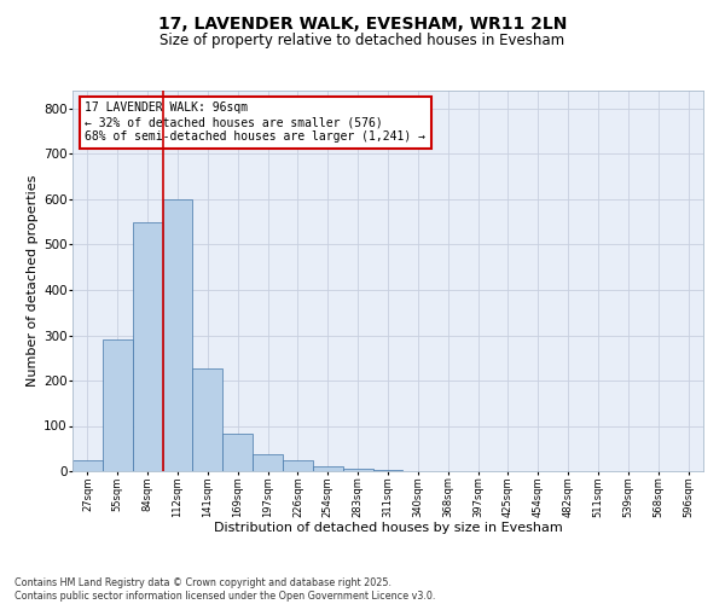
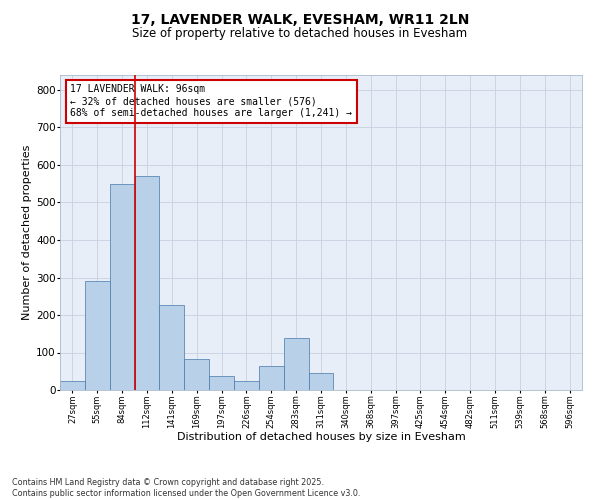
112sqm: 600 -> 570
254sqm: 12 -> 65
283sqm: 6 -> 140
311sqm: 4 -> 45
